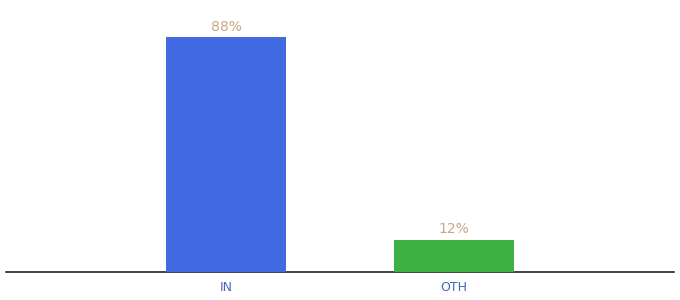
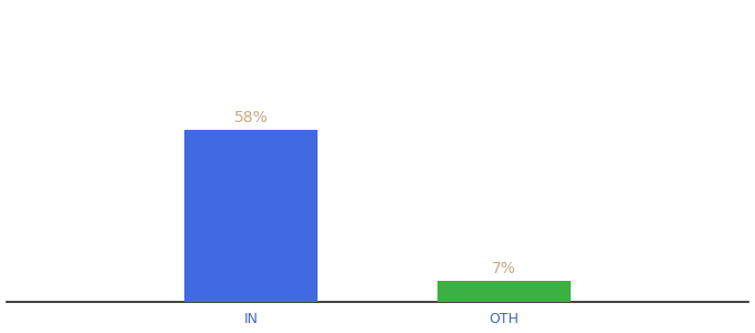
IN: 88% -> 58%
OTH: 12% -> 7%
